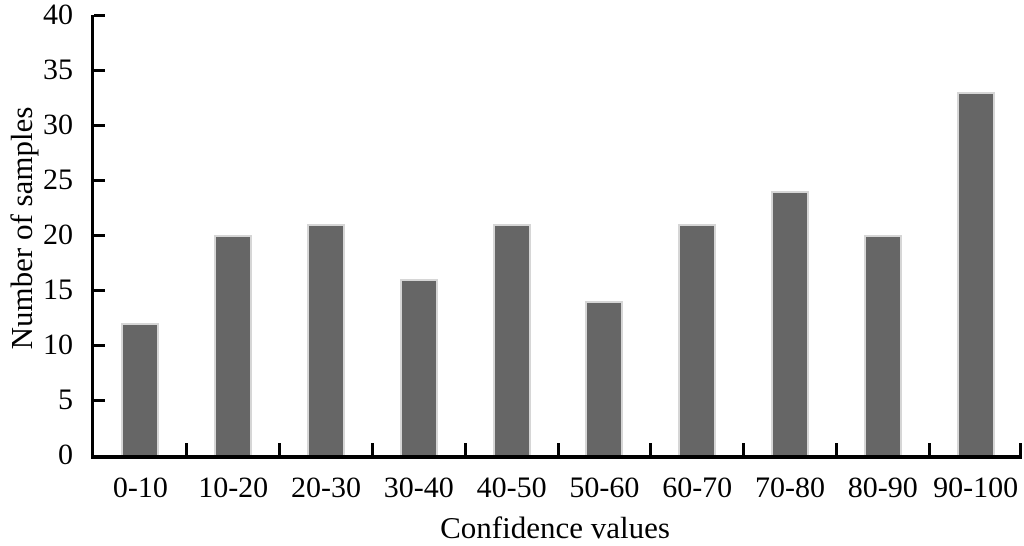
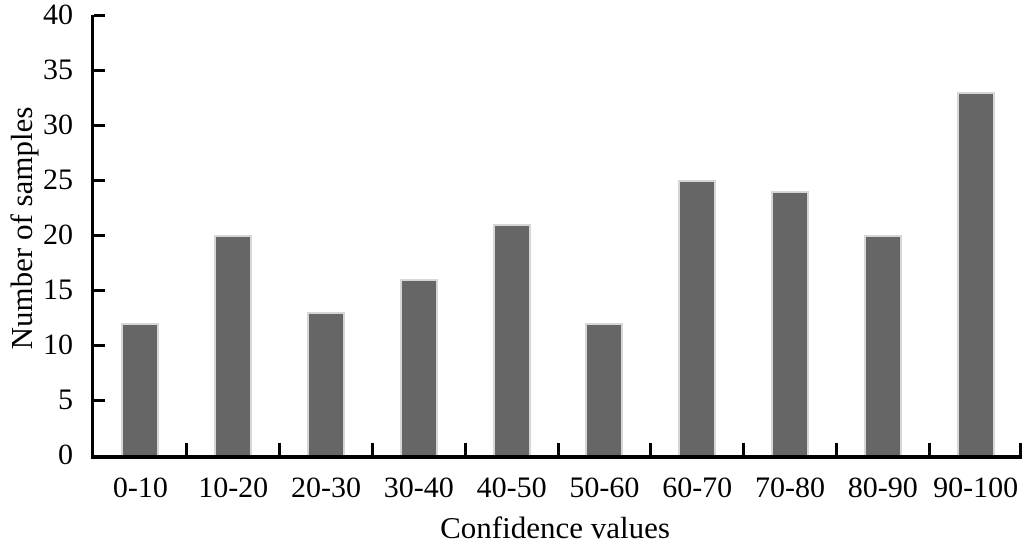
20-30: 21 -> 13
50-60: 14 -> 12
60-70: 21 -> 25
